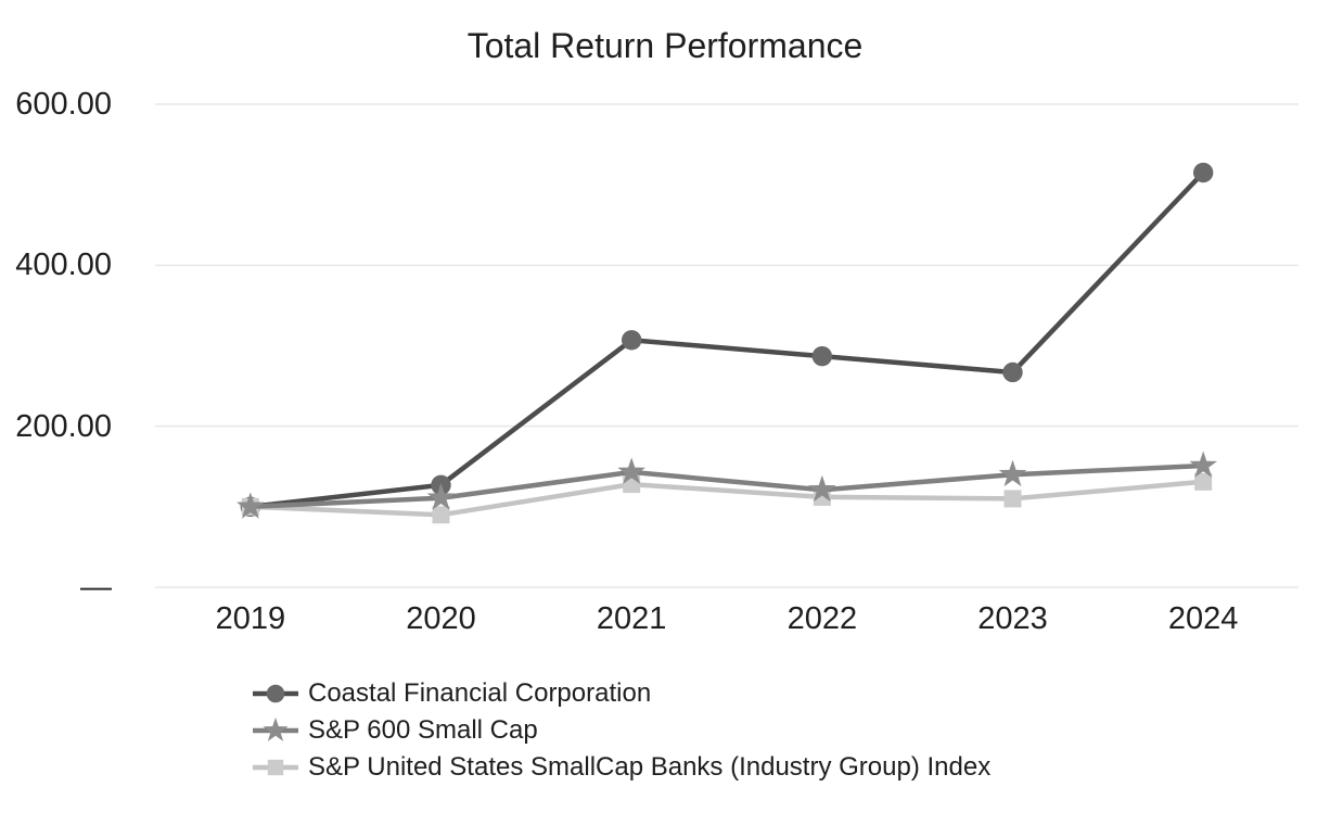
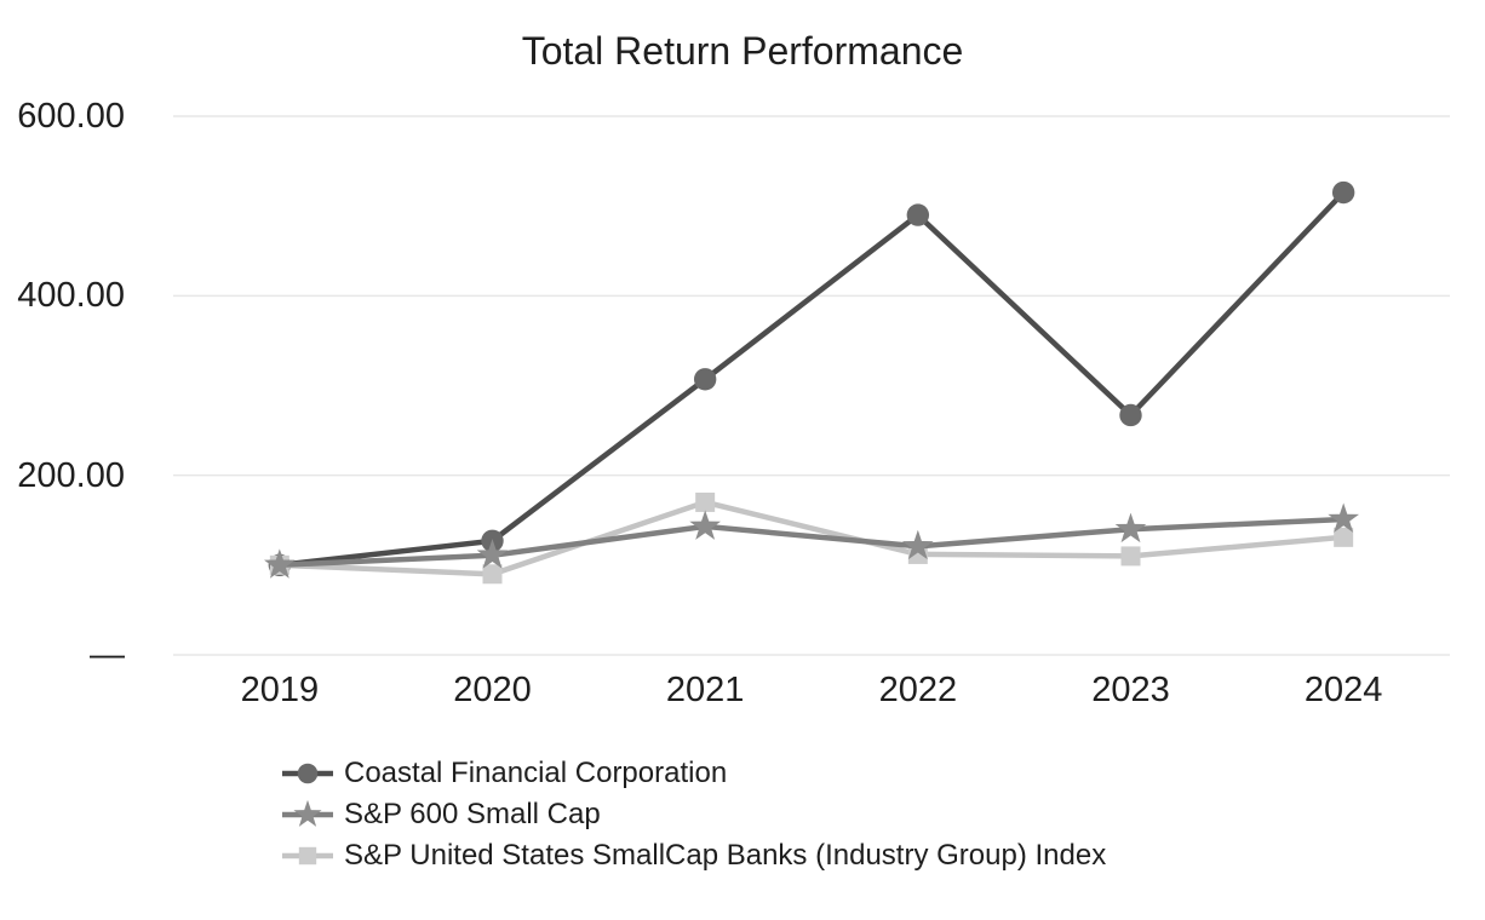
S&P United States SmallCap Banks (Industry Group) Index/2021: 130 -> 170
Coastal Financial Corporation/2022: 290 -> 490
